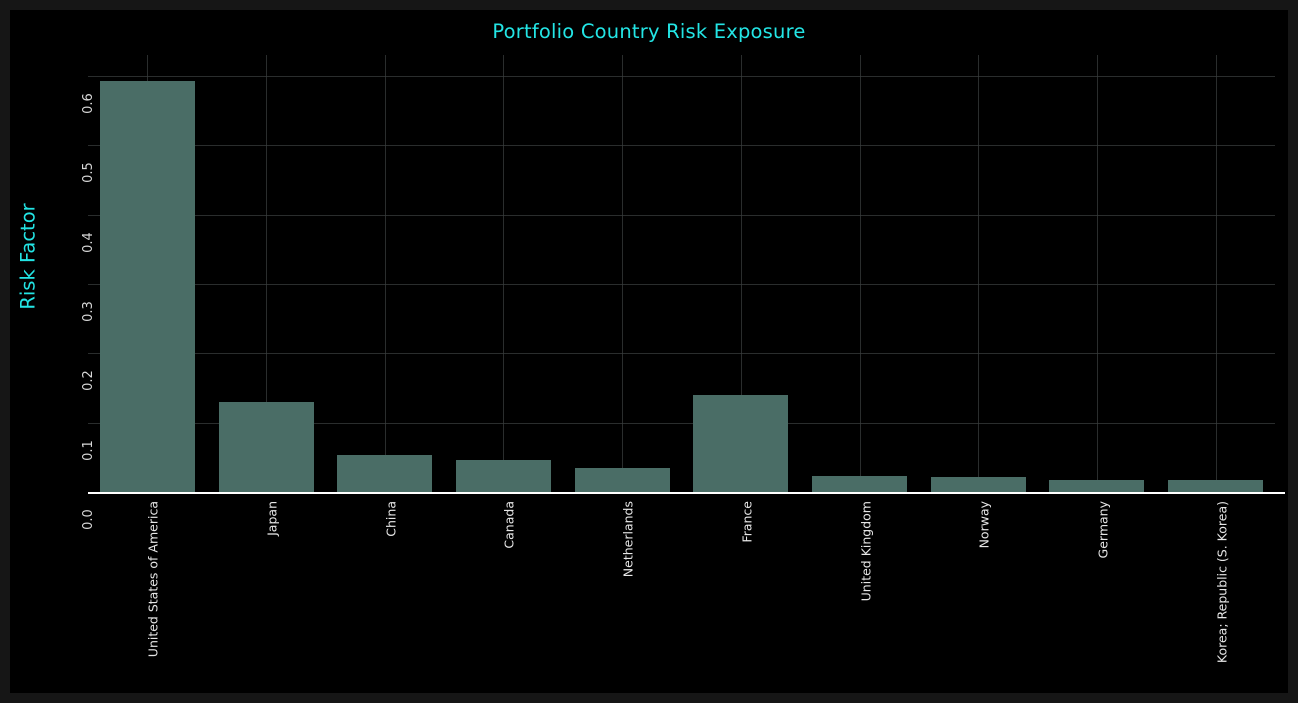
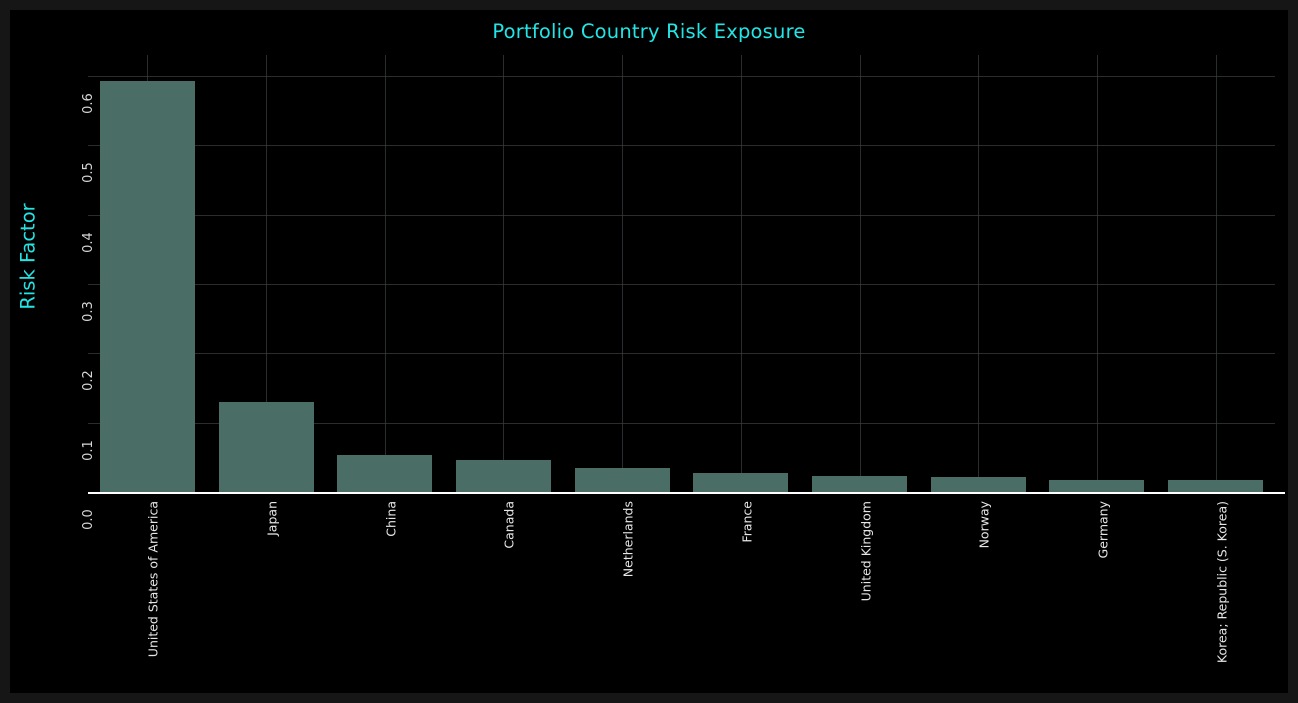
France: 0.14 -> 0.03
